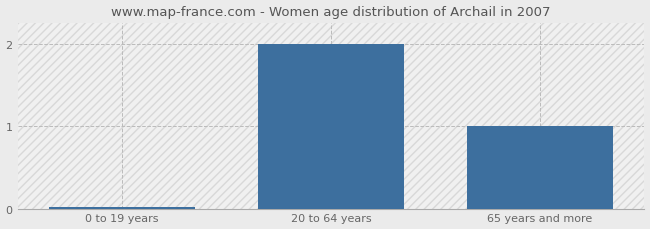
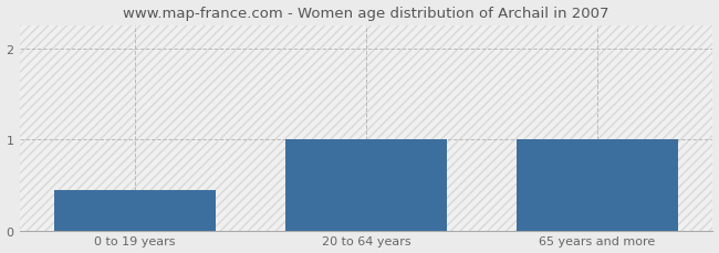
0 to 19 years: 0.02 -> 0.44
20 to 64 years: 2.00 -> 1.00
